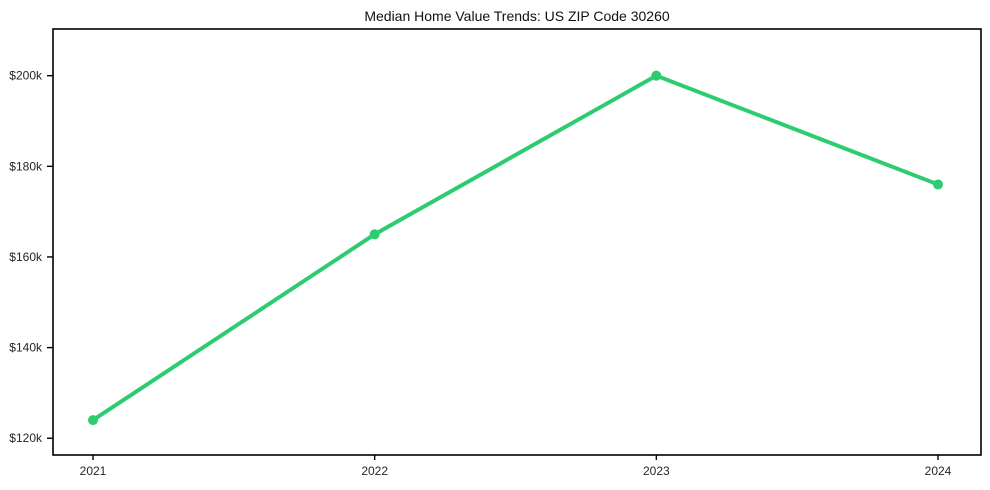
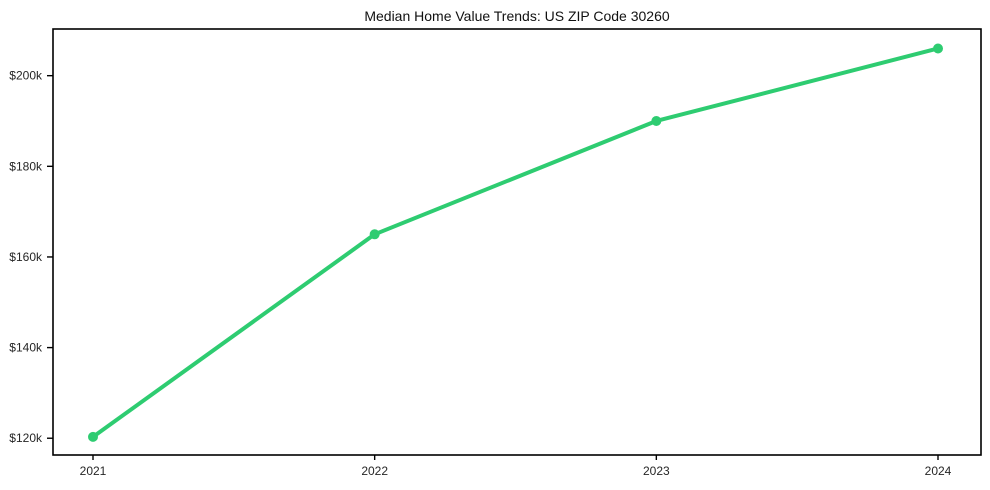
2021: $124k -> $120k
2023: $200k -> $190k
2024: $176k -> $206k
